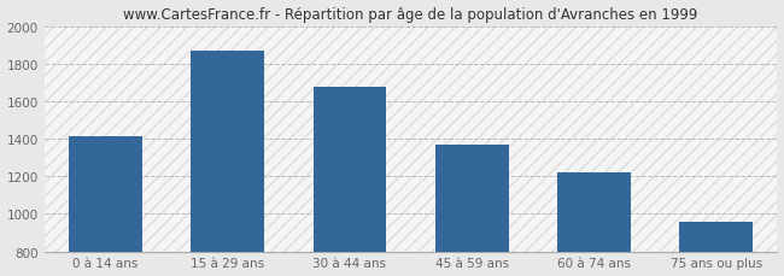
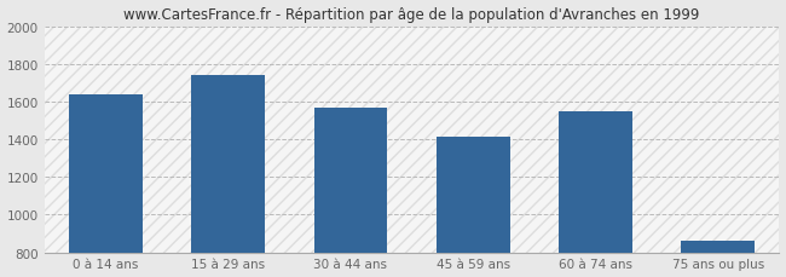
0 à 14 ans: 1420 -> 1640
15 à 29 ans: 1870 -> 1740
30 à 44 ans: 1680 -> 1570
45 à 59 ans: 1370 -> 1410
60 à 74 ans: 1220 -> 1550
75 ans ou plus: 960 -> 860
